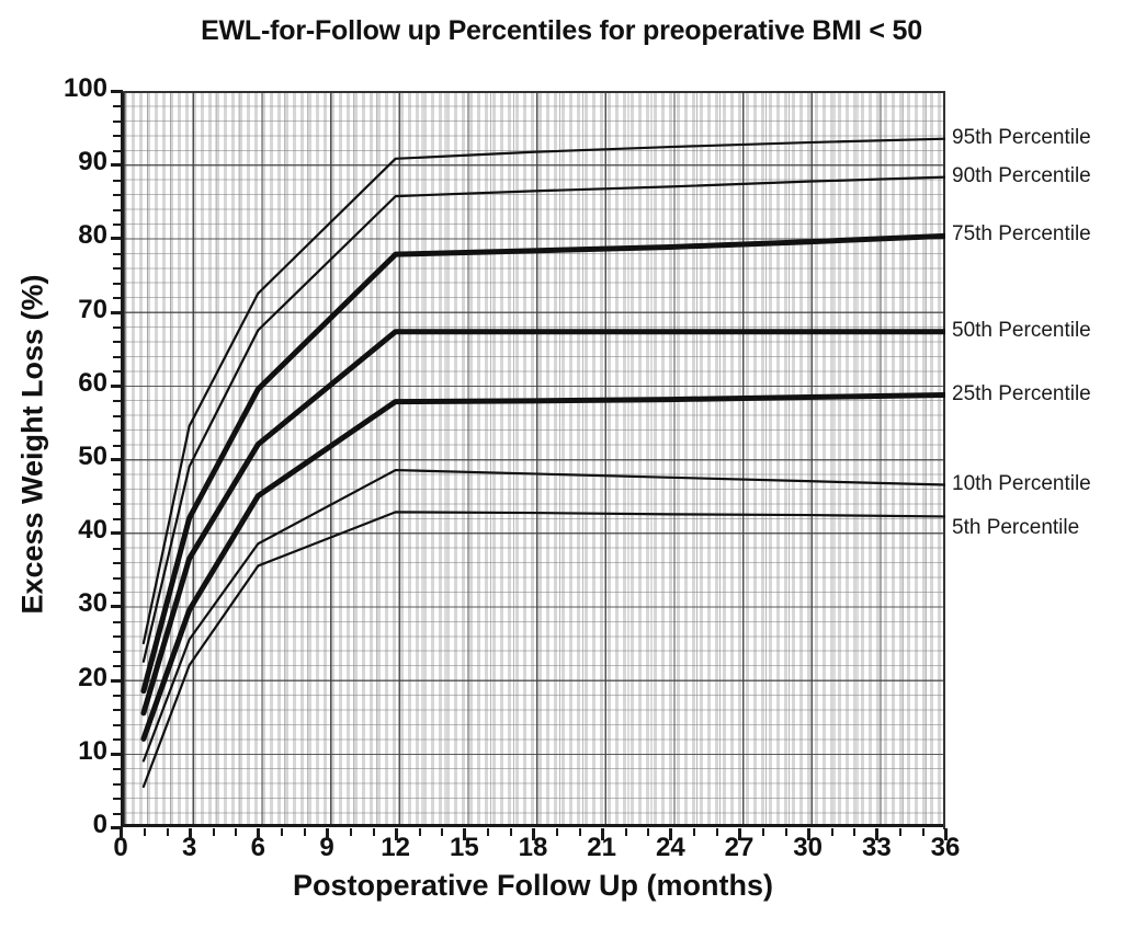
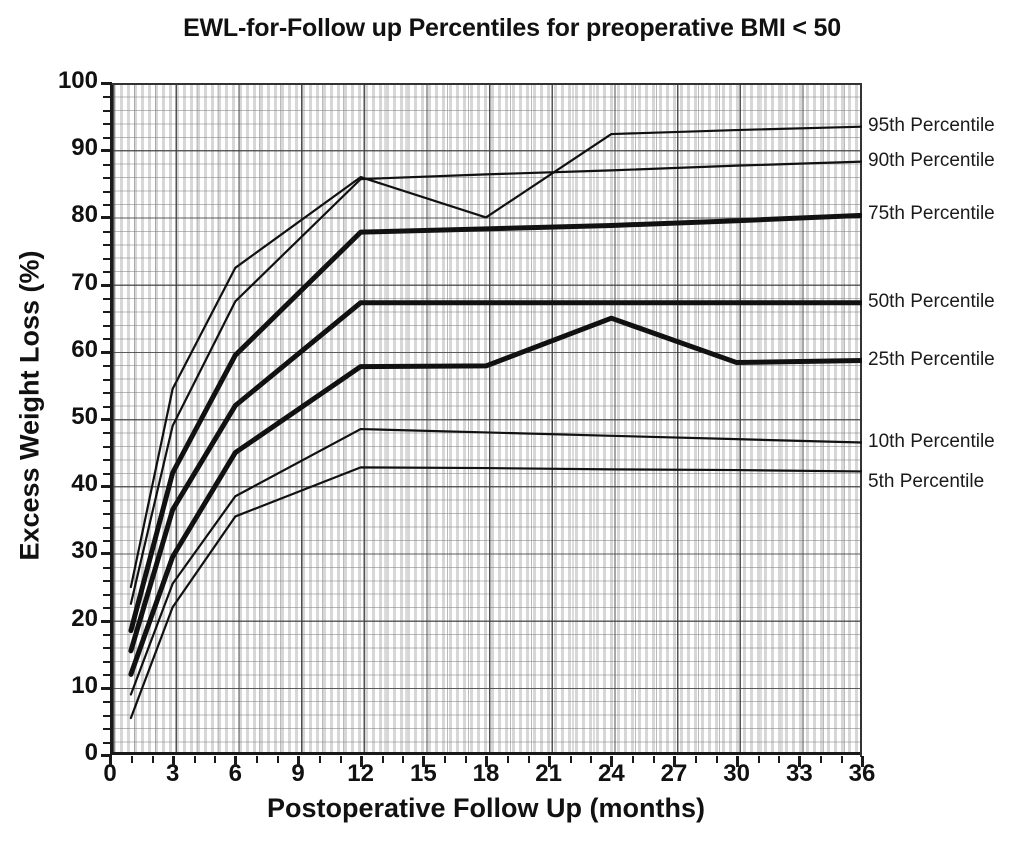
95th Percentile/12: 91 -> 86
95th Percentile/18: 92 -> 80
25th Percentile/24: 58 -> 65
